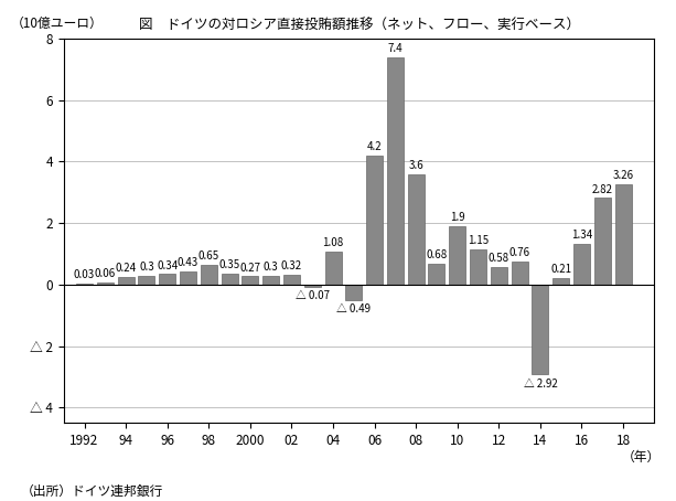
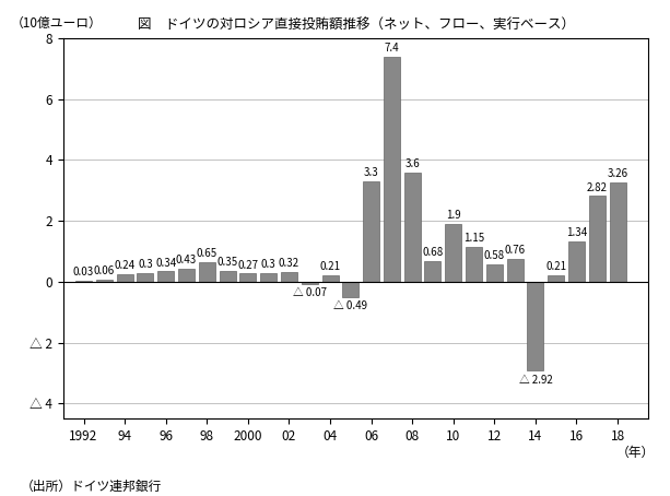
04: 1.08 -> 0.21
06: 4.2 -> 3.3
